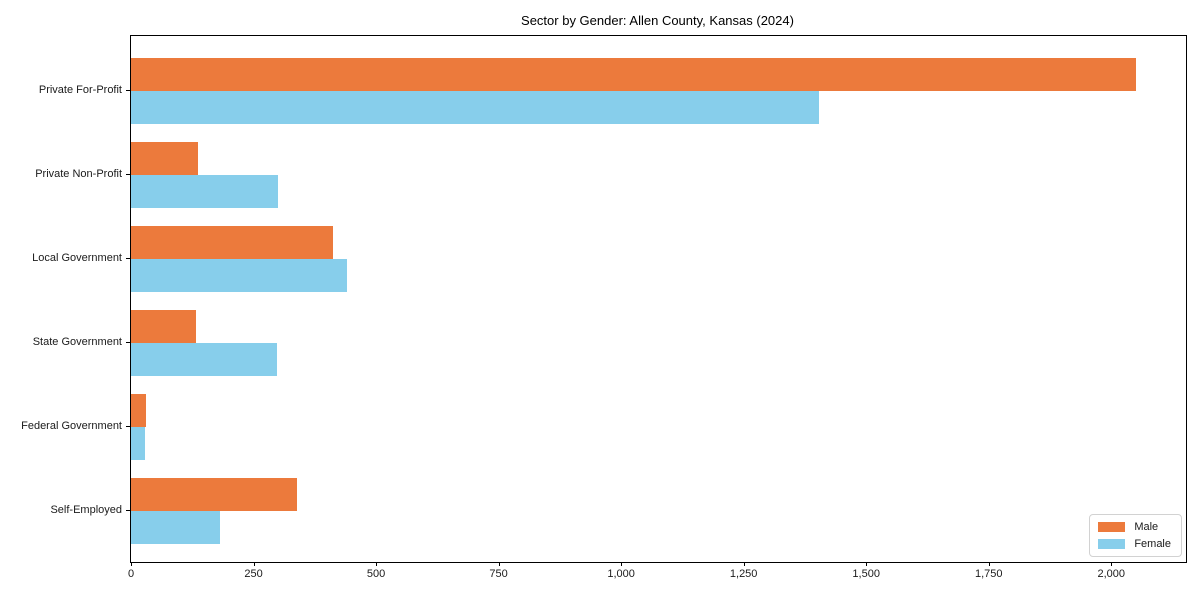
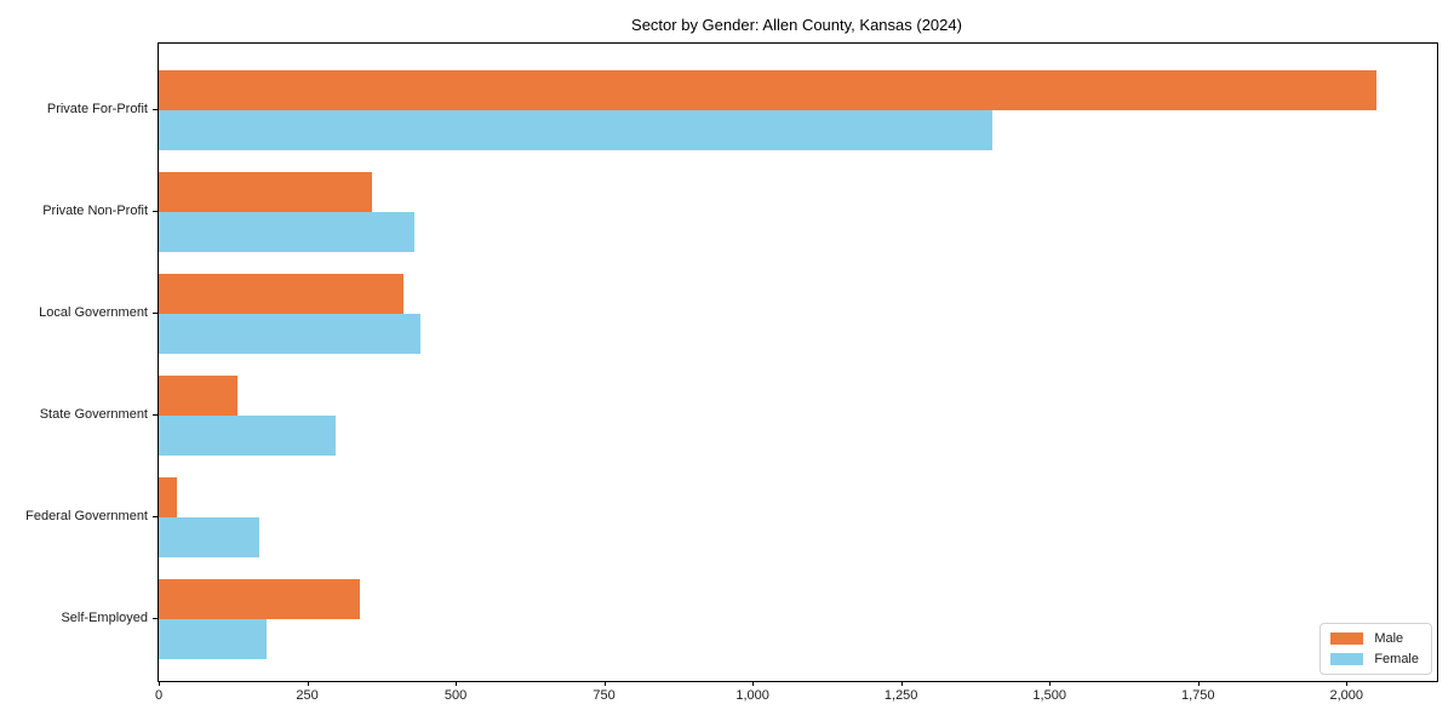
Male/Private Non-Profit: 140 -> 360
Female/Private Non-Profit: 300 -> 430
Female/Federal Government: 30 -> 170
